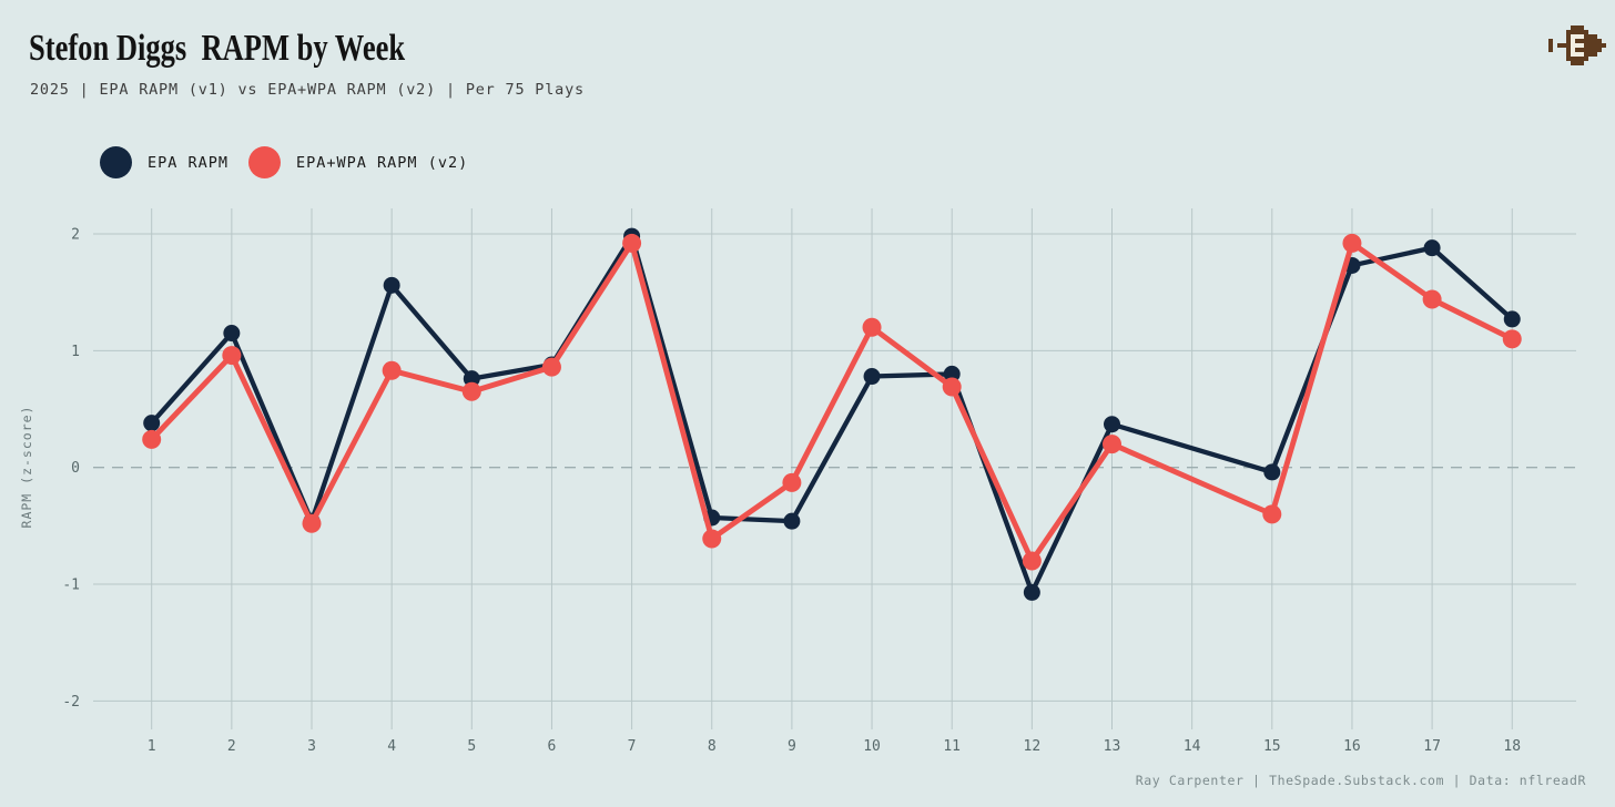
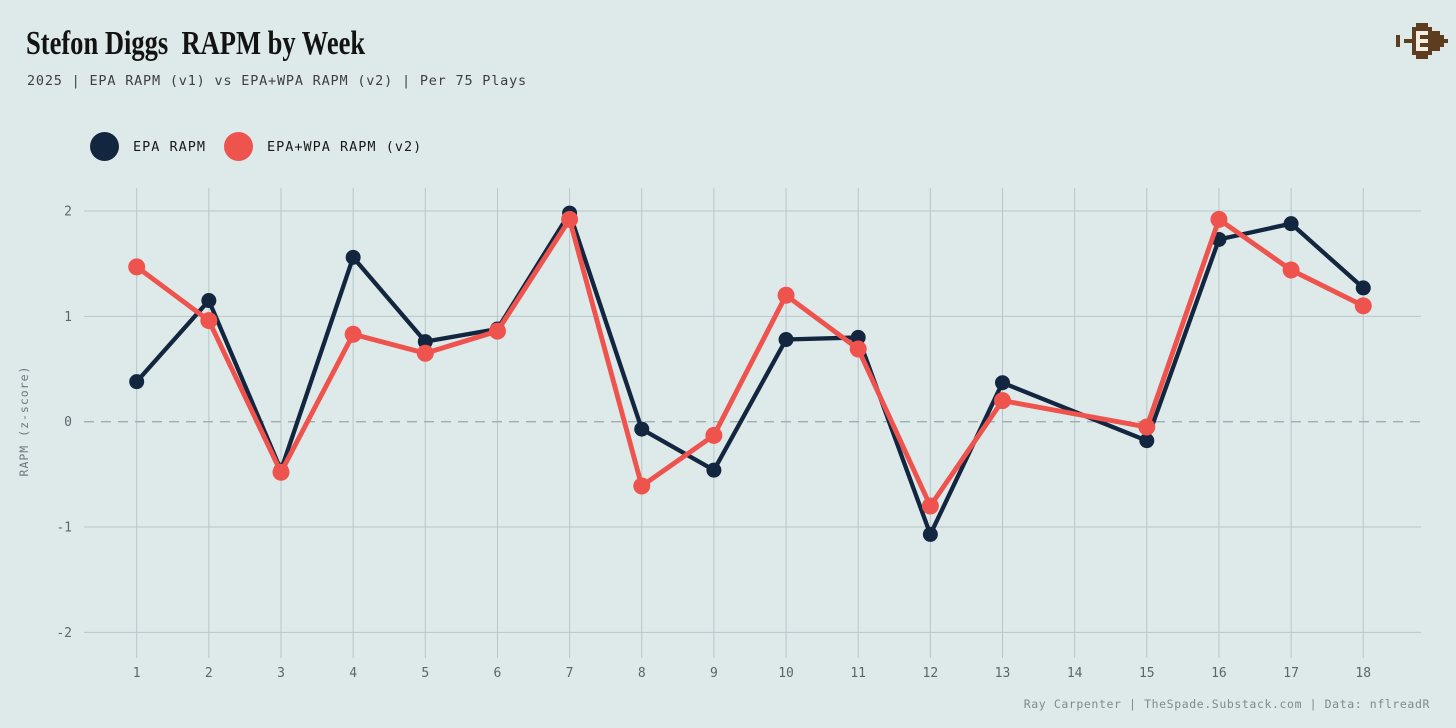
EPA+WPA RAPM (v2)/1: 0.24 -> 1.47
EPA RAPM/8: -0.43 -> -0.07
EPA RAPM/15: -0.04 -> -0.18
EPA+WPA RAPM (v2)/15: -0.40 -> -0.05
